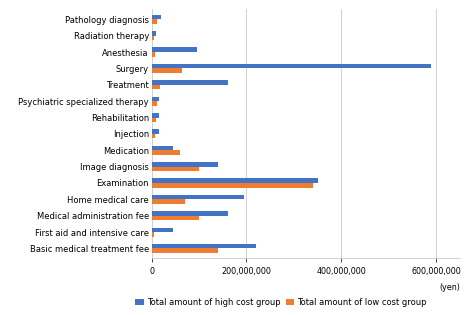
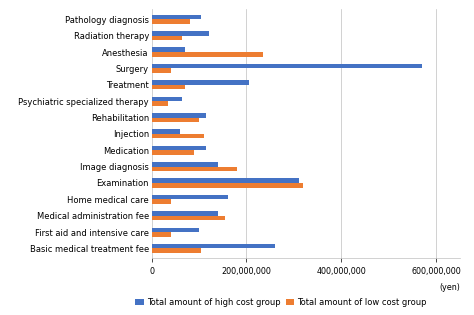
Total amount of high cost group/Pathology diagnosis: 20,000,000 -> 105,000,000
Total amount of low cost group/Pathology diagnosis: 12,000,000 -> 80,000,000
Total amount of high cost group/Radiation therapy: 10,000,000 -> 120,000,000
Total amount of low cost group/Radiation therapy: 4,000,000 -> 65,000,000
Total amount of high cost group/Anesthesia: 95,000,000 -> 70,000,000
Total amount of low cost group/Anesthesia: 6,000,000 -> 235,000,000
Total amount of high cost group/Surgery: 590,000,000 -> 570,000,000
Total amount of low cost group/Surgery: 65,000,000 -> 40,000,000
Total amount of high cost group/Treatment: 160,000,000 -> 205,000,000
Total amount of low cost group/Treatment: 18,000,000 -> 70,000,000
Total amount of high cost group/Psychiatric specialized therapy: 15,000,000 -> 65,000,000
Total amount of low cost group/Psychiatric specialized therapy: 12,000,000 -> 35,000,000
Total amount of high cost group/Rehabilitation: 15,000,000 -> 115,000,000
Total amount of low cost group/Rehabilitation: 10,000,000 -> 100,000,000
Total amount of high cost group/Injection: 15,000,000 -> 60,000,000
Total amount of low cost group/Injection: 8,000,000 -> 110,000,000
Total amount of high cost group/Medication: 45,000,000 -> 115,000,000
Total amount of low cost group/Medication: 60,000,000 -> 90,000,000
Total amount of low cost group/Image diagnosis: 100,000,000 -> 180,000,000
Total amount of high cost group/Examination: 350,000,000 -> 310,000,000
Total amount of low cost group/Examination: 340,000,000 -> 320,000,000
Total amount of high cost group/Home medical care: 195,000,000 -> 160,000,000
Total amount of low cost group/Home medical care: 70,000,000 -> 40,000,000
Total amount of high cost group/Medical administration fee: 160,000,000 -> 140,000,000
Total amount of low cost group/Medical administration fee: 100,000,000 -> 155,000,000
Total amount of high cost group/First aid and intensive care: 45,000,000 -> 100,000,000
Total amount of low cost group/First aid and intensive care: 5,000,000 -> 40,000,000
Total amount of high cost group/Basic medical treatment fee: 220,000,000 -> 260,000,000
Total amount of low cost group/Basic medical treatment fee: 140,000,000 -> 105,000,000
